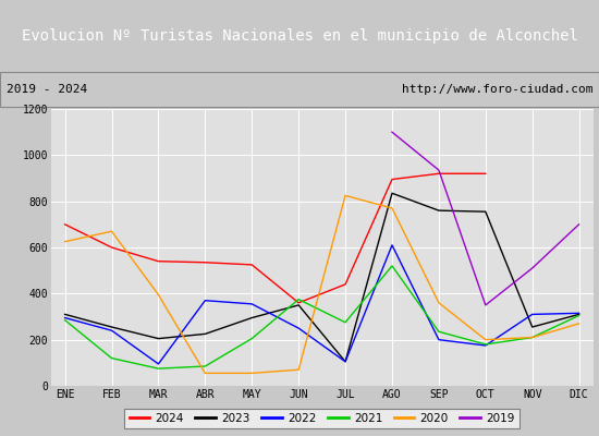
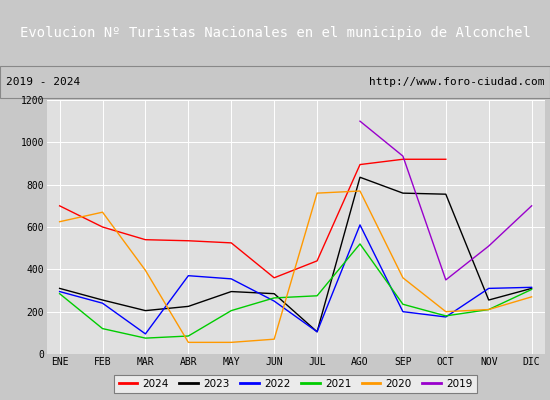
2023/JUN: 350 -> 285
2021/JUN: 375 -> 265
2020/JUL: 825 -> 760
